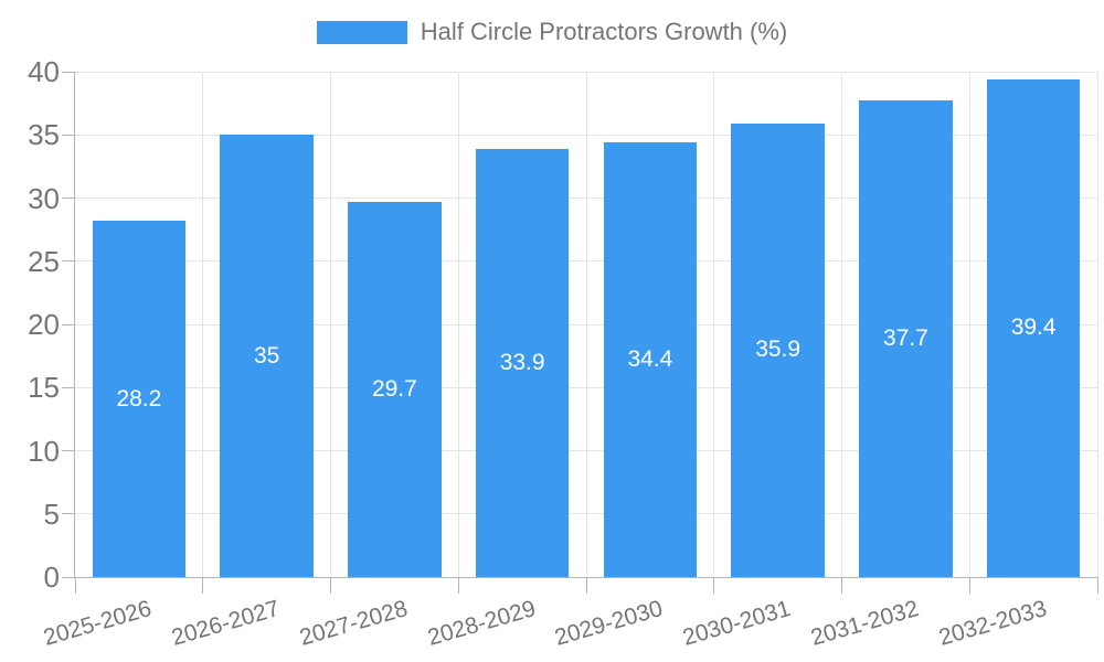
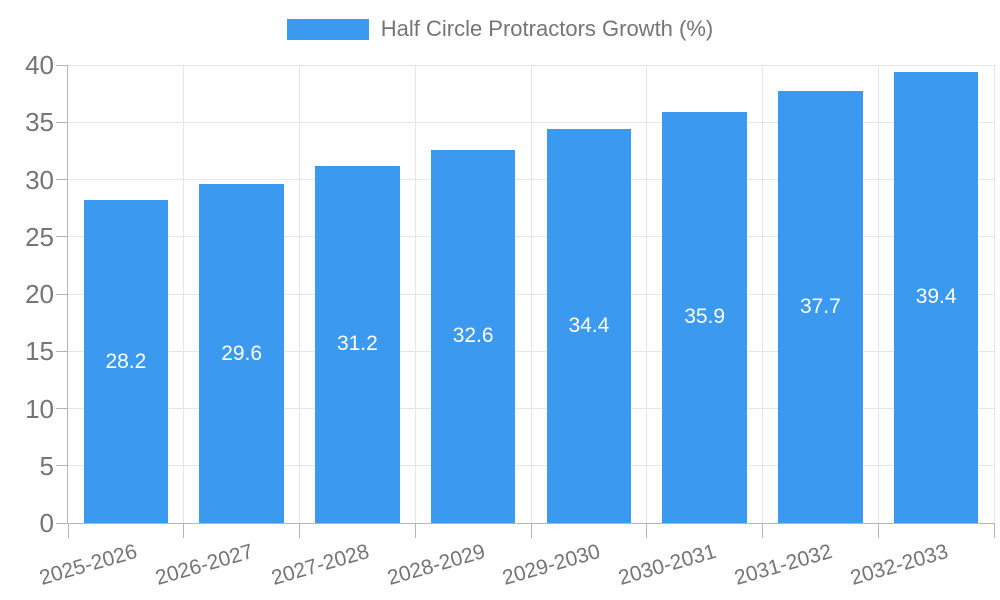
2026-2027: 35 -> 29.6
2027-2028: 29.7 -> 31.2
2028-2029: 33.9 -> 32.6
